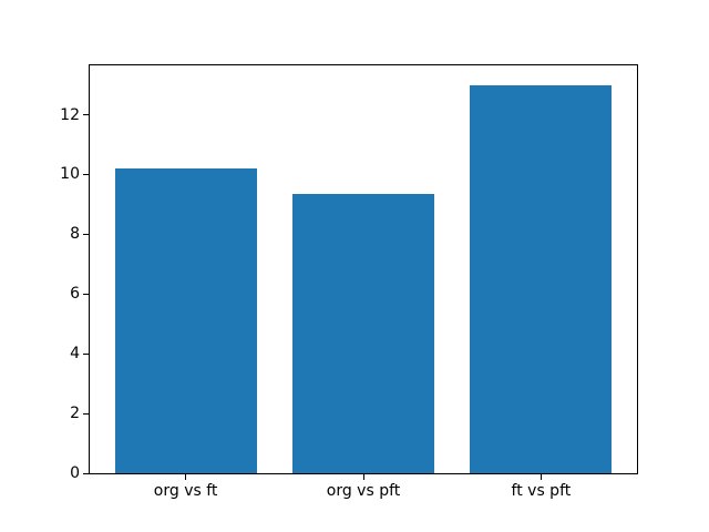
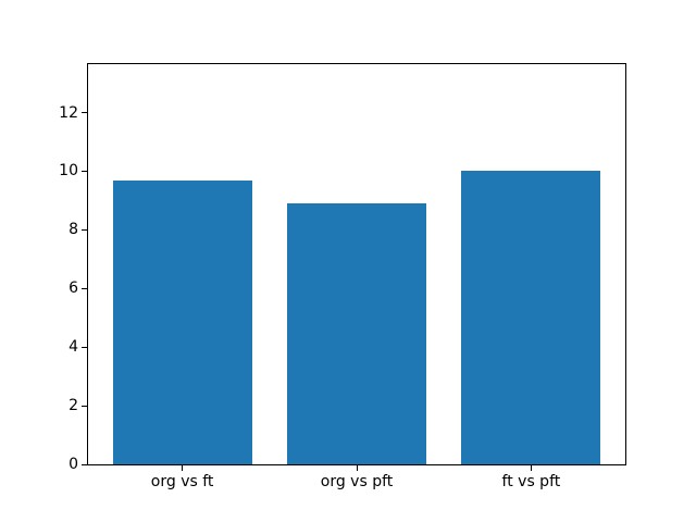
org vs ft: 10.2 -> 9.7
org vs pft: 9.3 -> 8.9
ft vs pft: 13.0 -> 10.0
